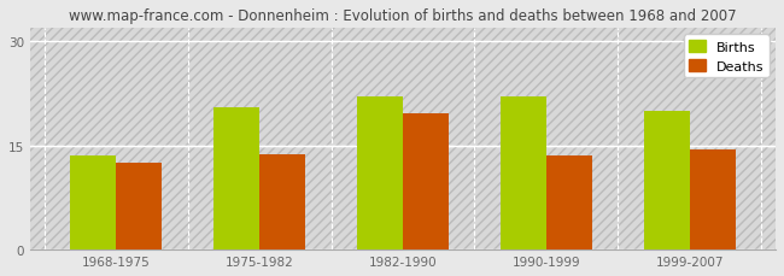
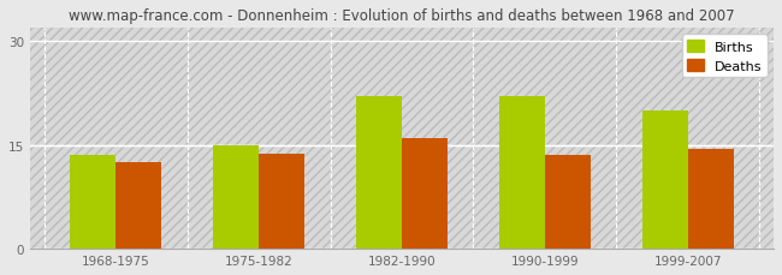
Births/1975-1982: 20.6 -> 15.0
Deaths/1982-1990: 19.6 -> 16.0
